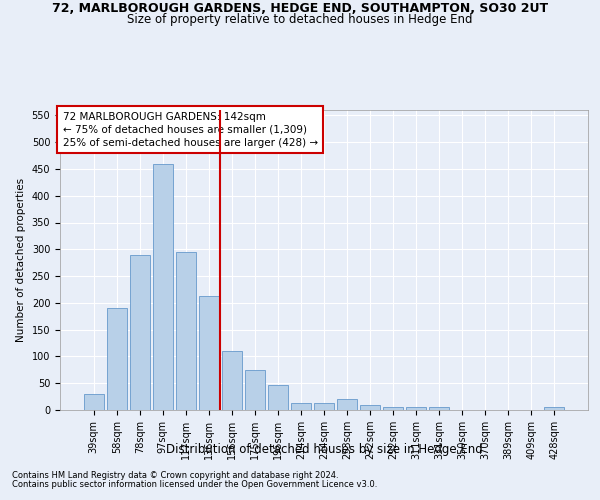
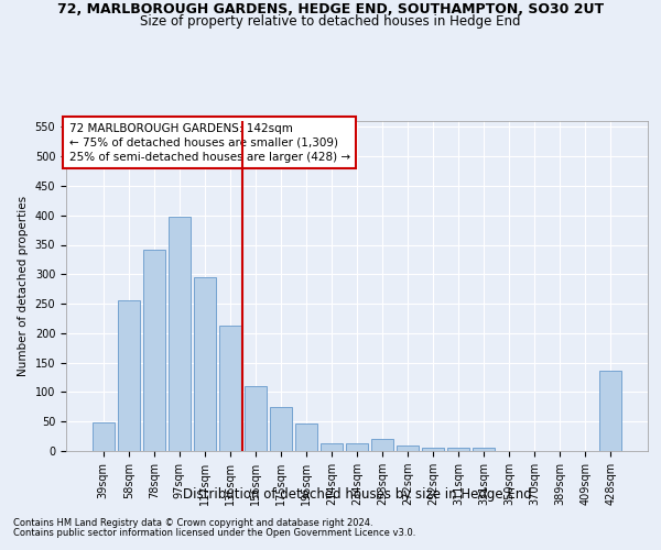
39sqm: 30 -> 48
58sqm: 190 -> 256
78sqm: 290 -> 342
97sqm: 460 -> 398
428sqm: 5 -> 136
